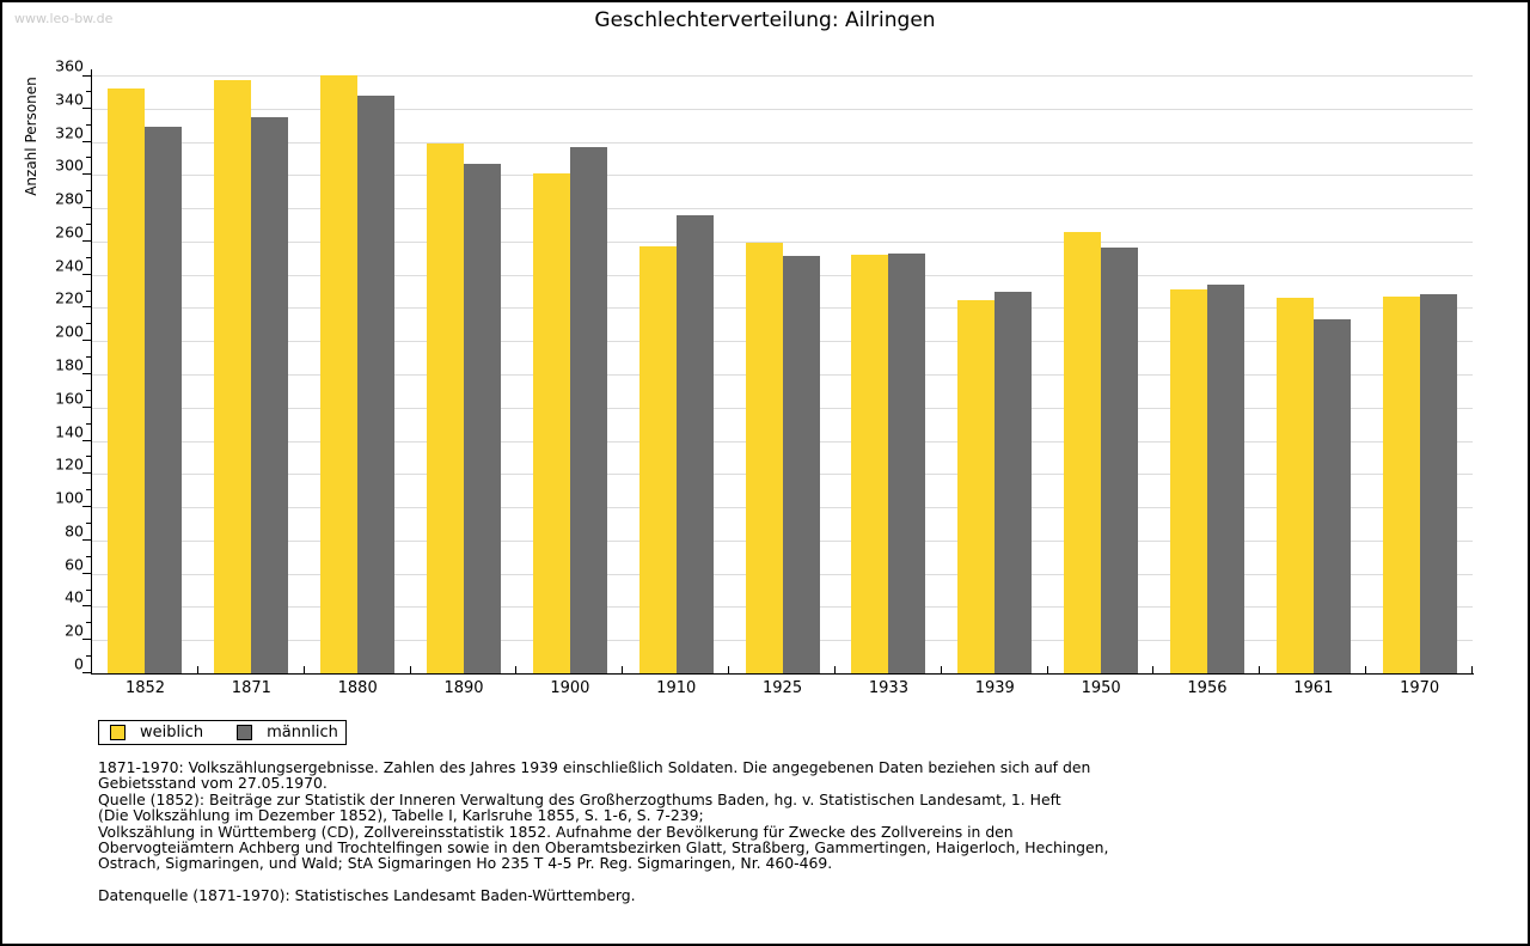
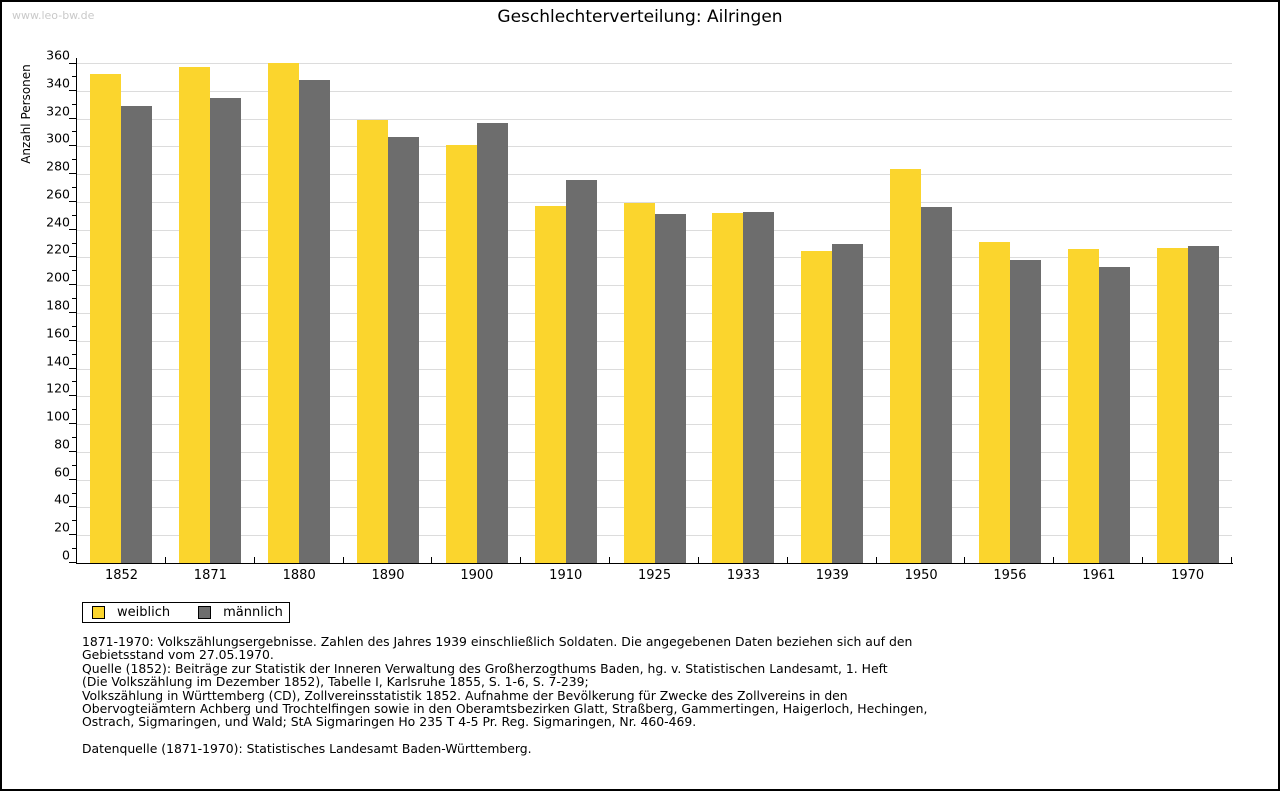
weiblich/1950: 266 -> 284
männlich/1956: 234 -> 218
